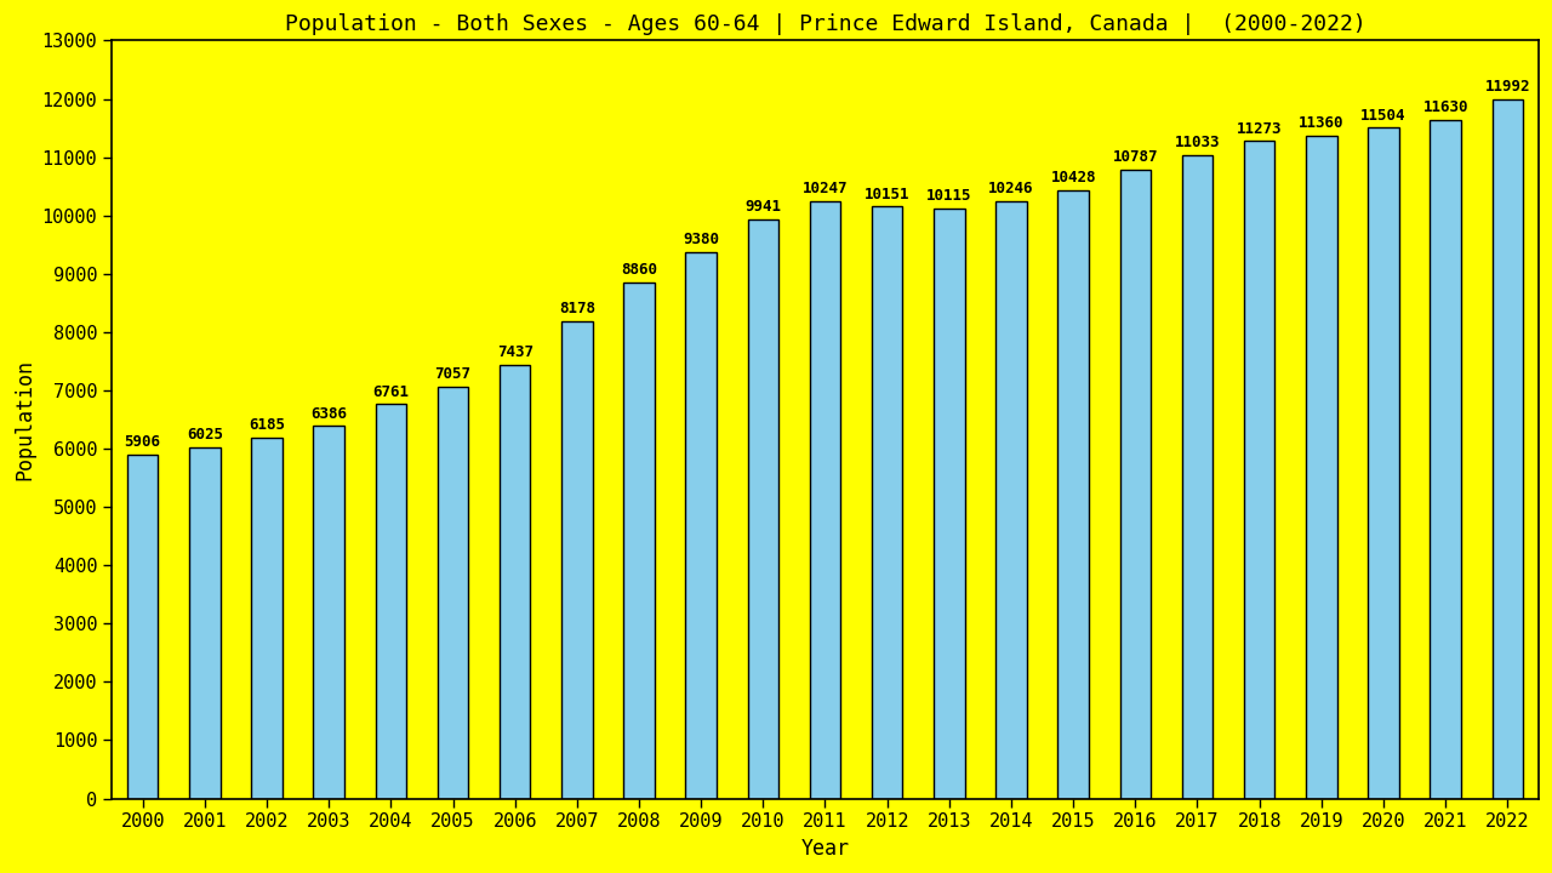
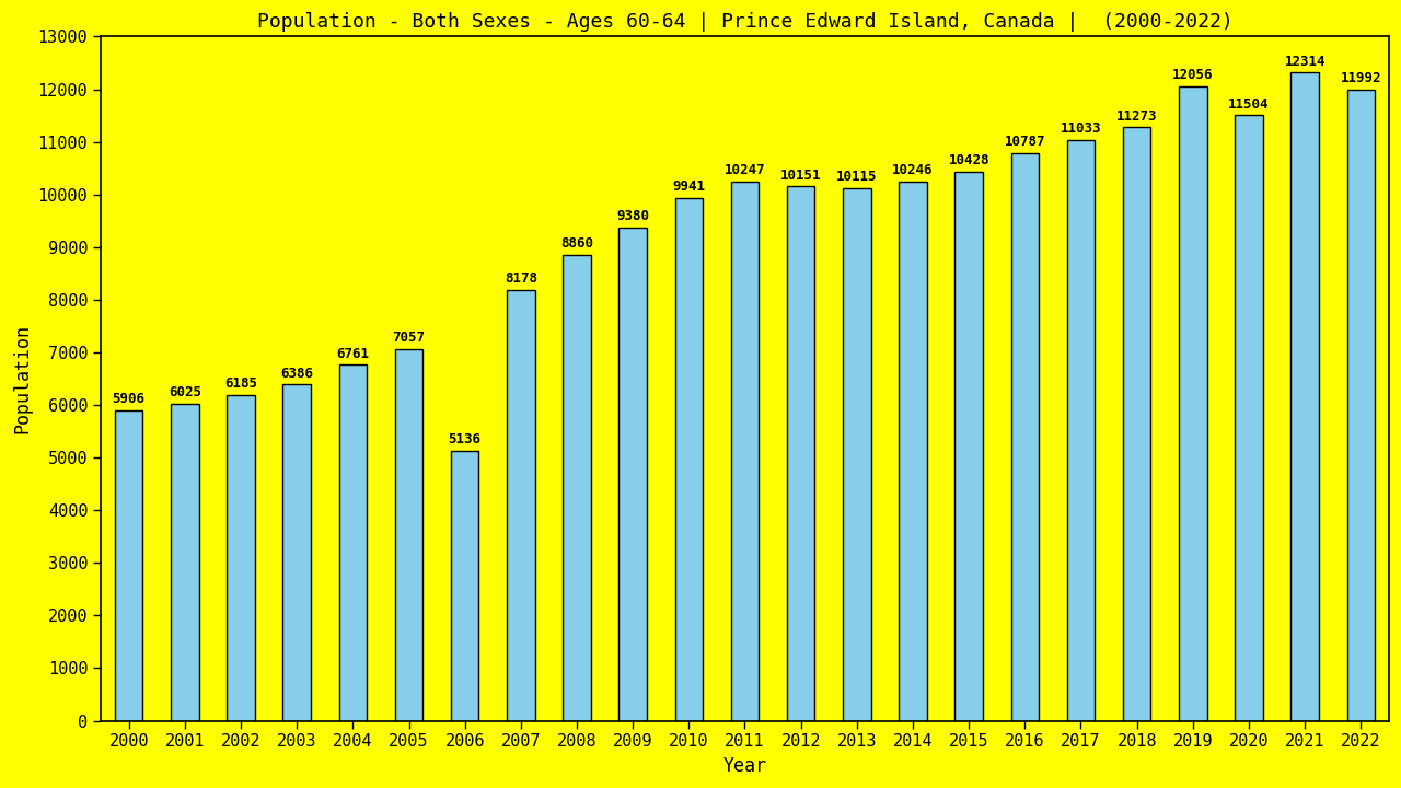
2006: 7437 -> 5136
2019: 11360 -> 12056
2021: 11630 -> 12314
